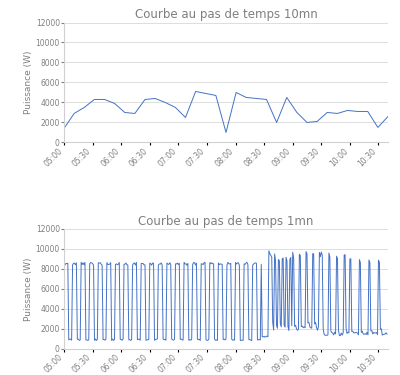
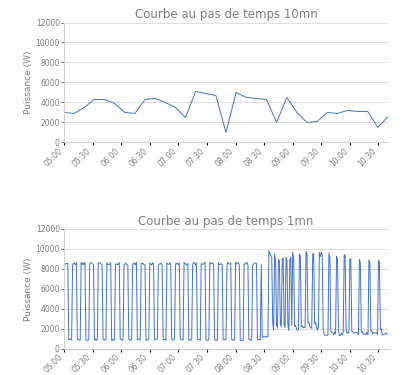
Courbe au pas de temps 10mn/05:00: 1400 -> 3000
